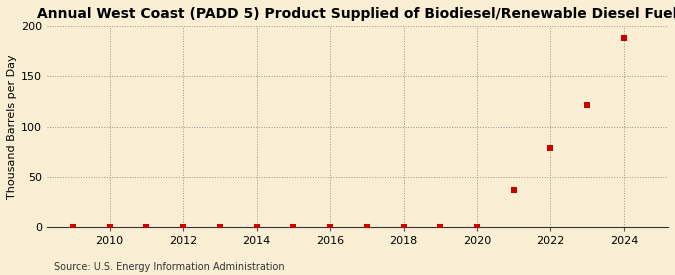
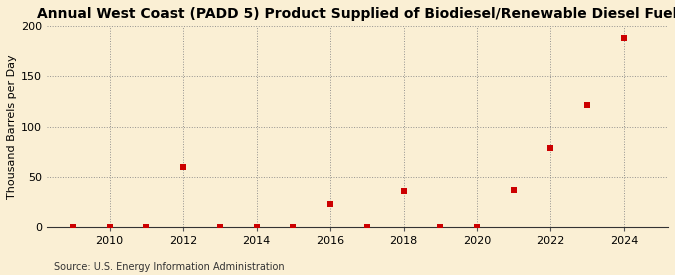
2012: 0 -> 60
2016: 0 -> 23
2018: 0 -> 36
